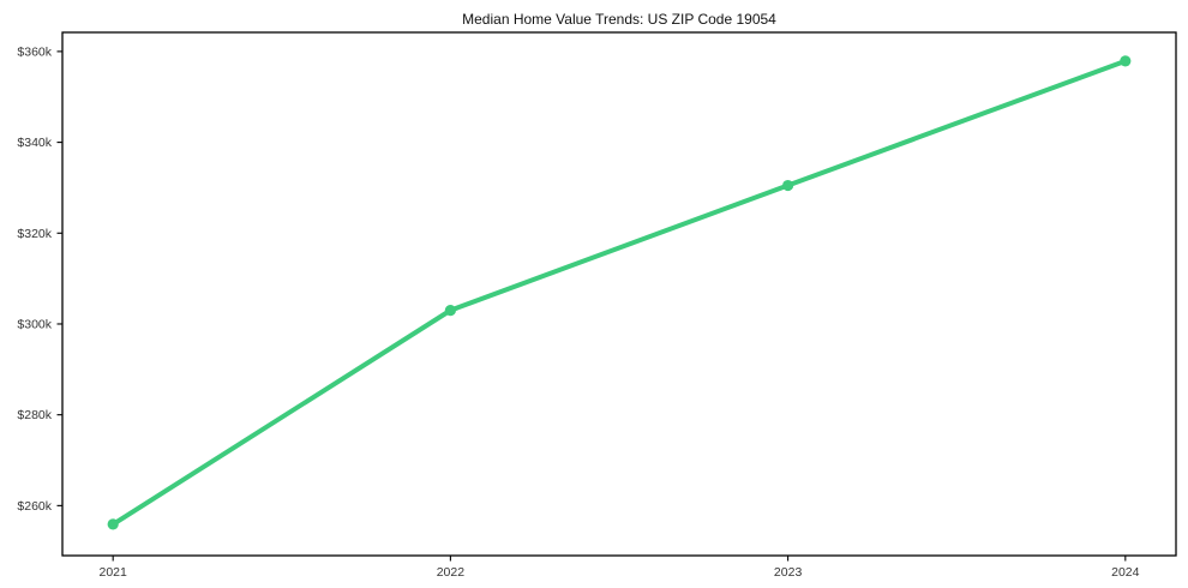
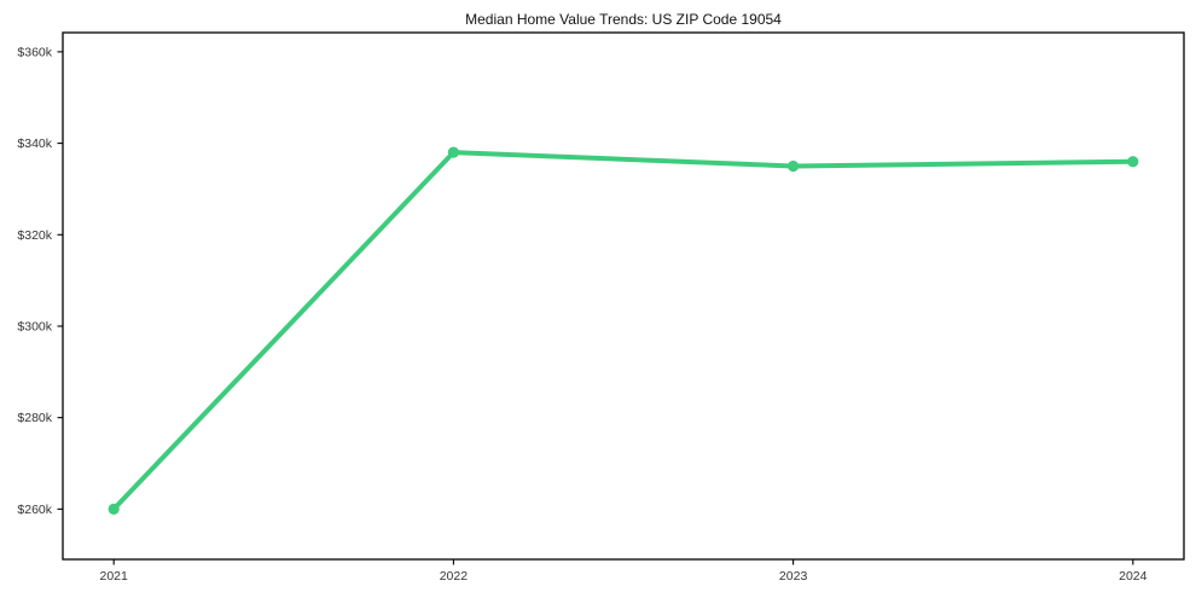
2021: $256k -> $260k
2022: $303k -> $338k
2023: $330k -> $335k
2024: $358k -> $336k
